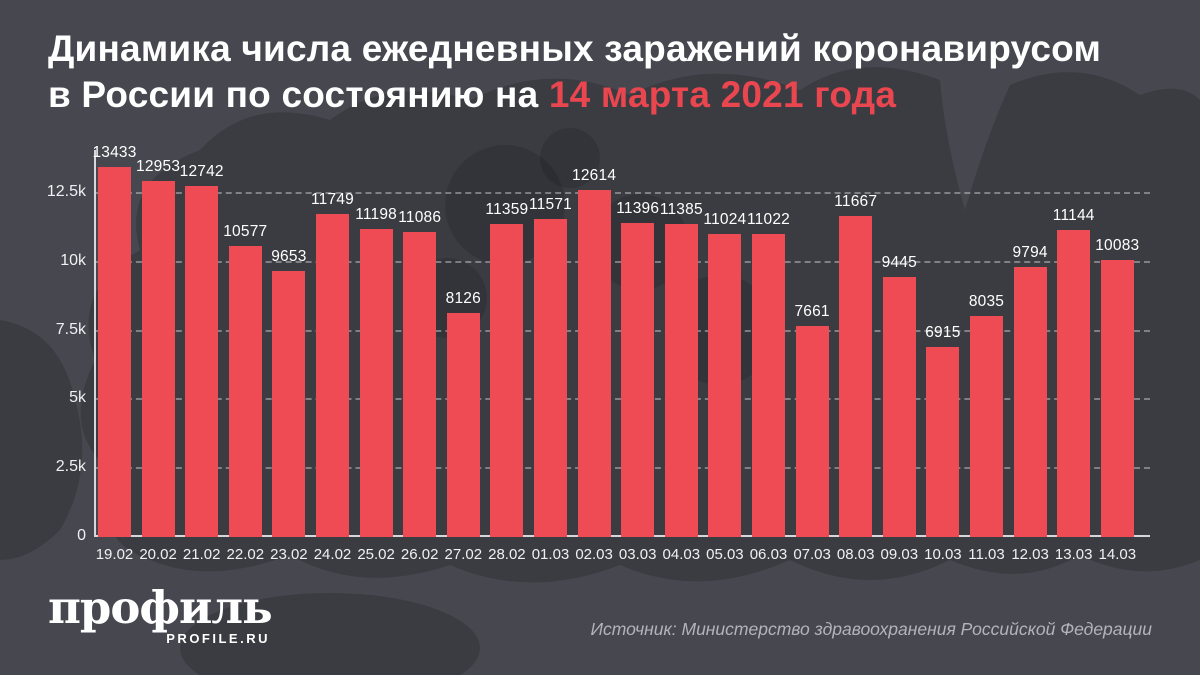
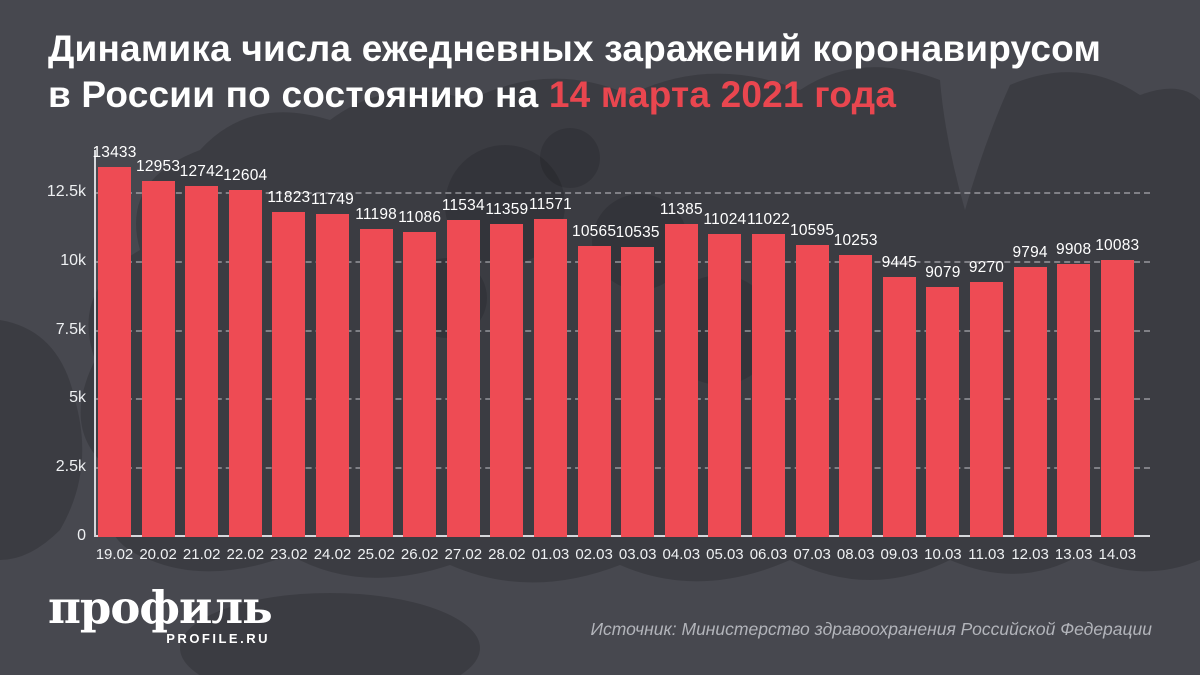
22.02: 10577 -> 12604
23.02: 9653 -> 11823
27.02: 8126 -> 11534
02.03: 12614 -> 10565
03.03: 11396 -> 10535
07.03: 7661 -> 10595
08.03: 11667 -> 10253
10.03: 6915 -> 9079
11.03: 8035 -> 9270
13.03: 11144 -> 9908
